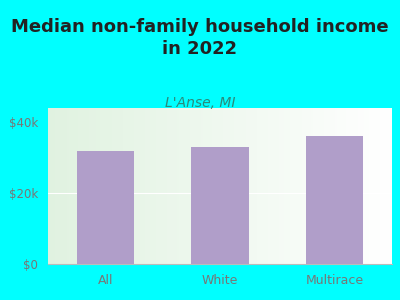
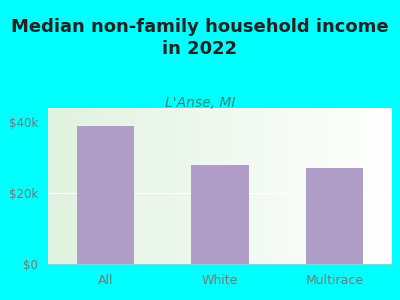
All: $32k -> $39k
White: $33k -> $28k
Multirace: $36k -> $27k
